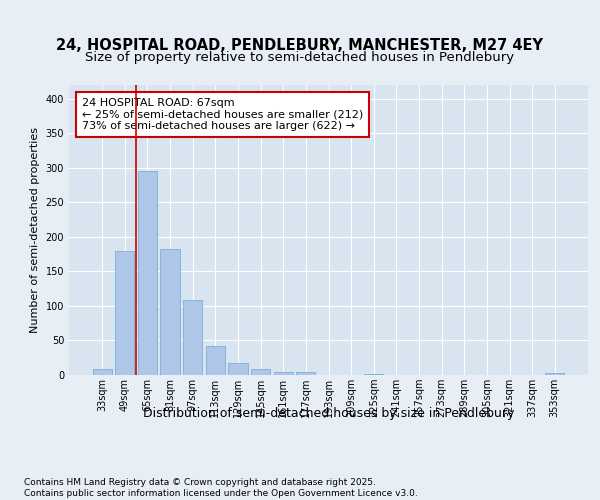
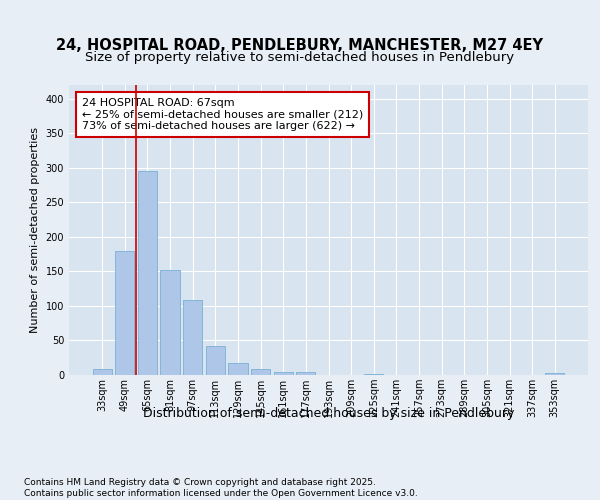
81sqm: 183 -> 152
